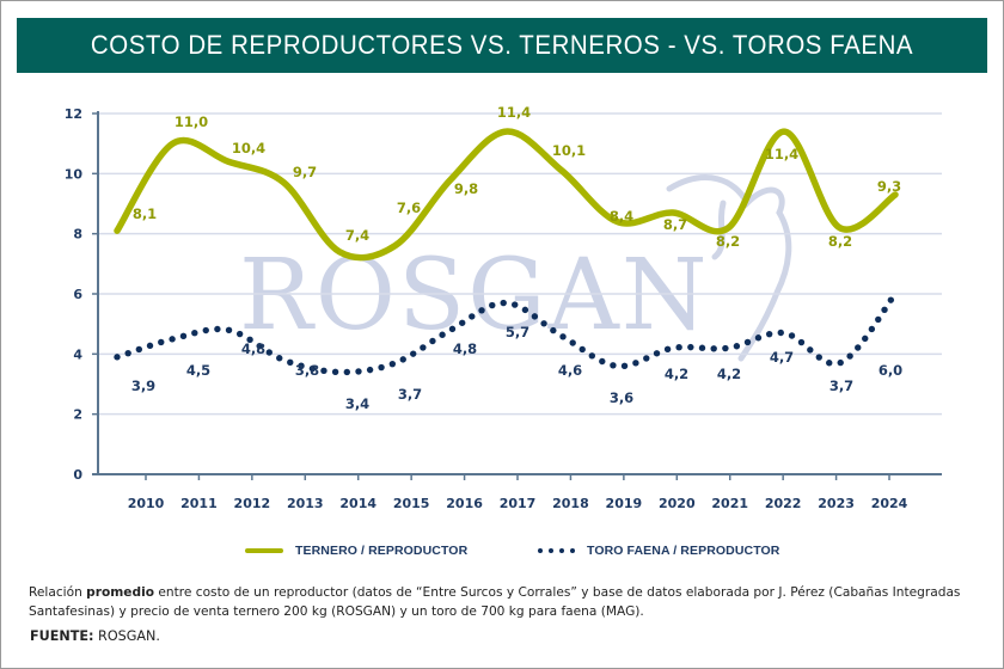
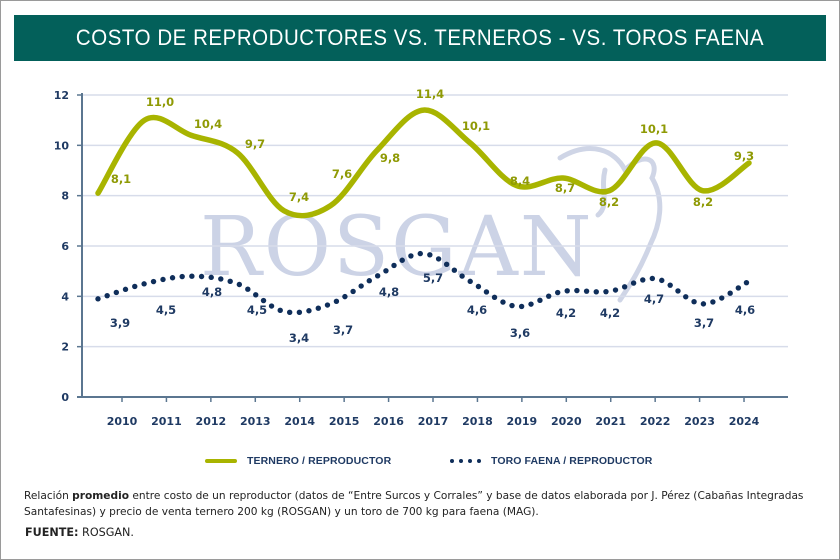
TORO FAENA / REPRODUCTOR/2013: 3,8 -> 4,5
TERNERO / REPRODUCTOR/2022: 11,4 -> 10,1
TORO FAENA / REPRODUCTOR/2024: 6,0 -> 4,6
